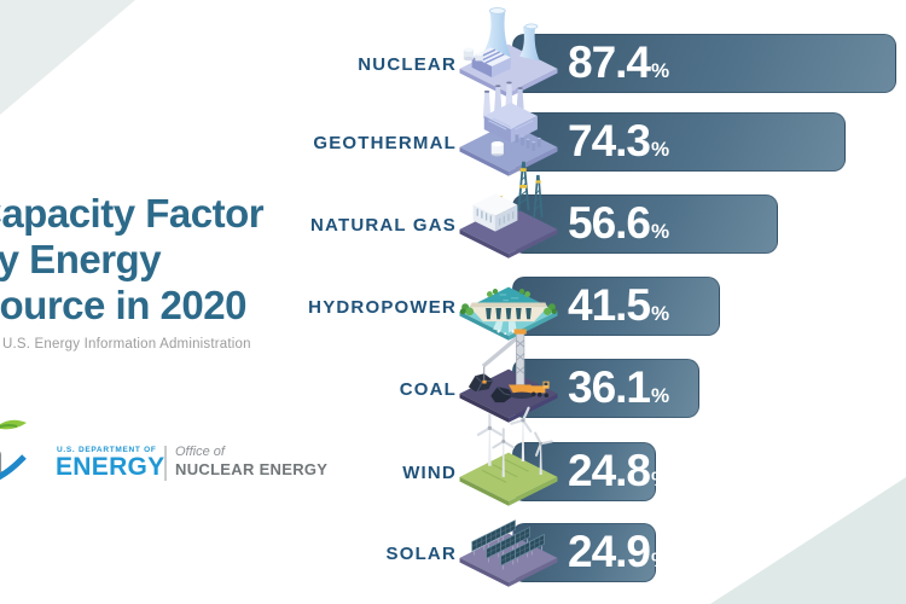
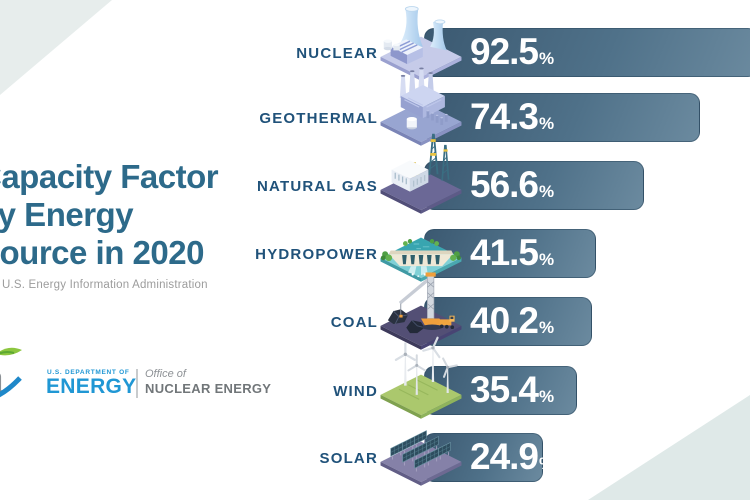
NUCLEAR: 87.4 -> 92.5
COAL: 36.1 -> 40.2
WIND: 24.8 -> 35.4
